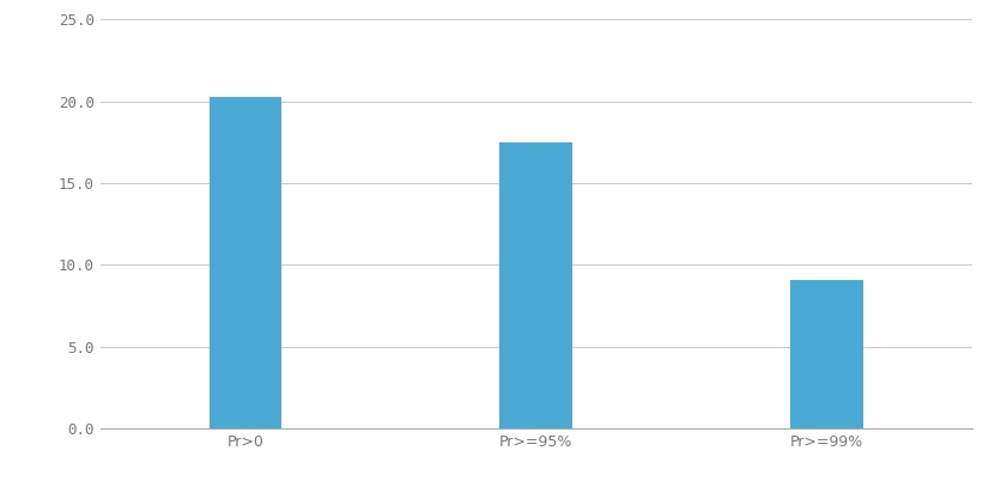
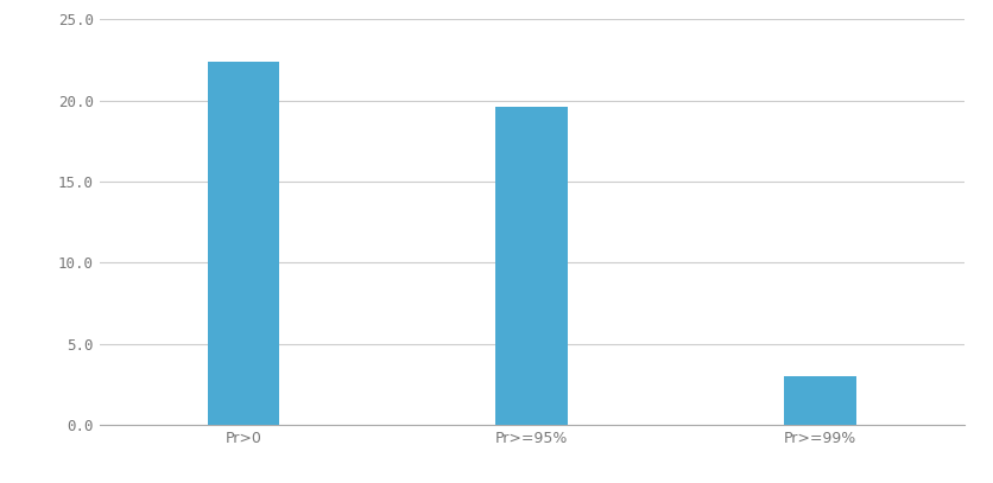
Pr>0: 20.3 -> 22.4
Pr>=95%: 17.5 -> 19.6
Pr>=99%: 9.1 -> 3.0
